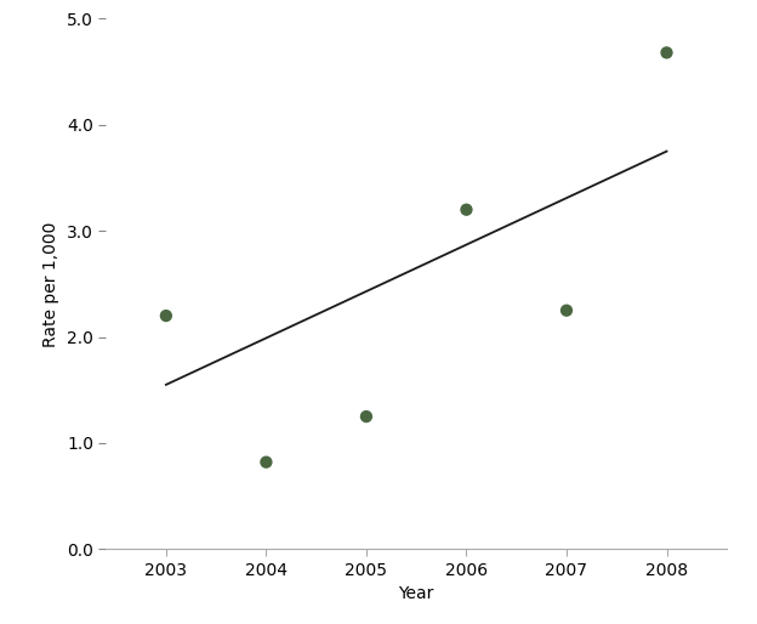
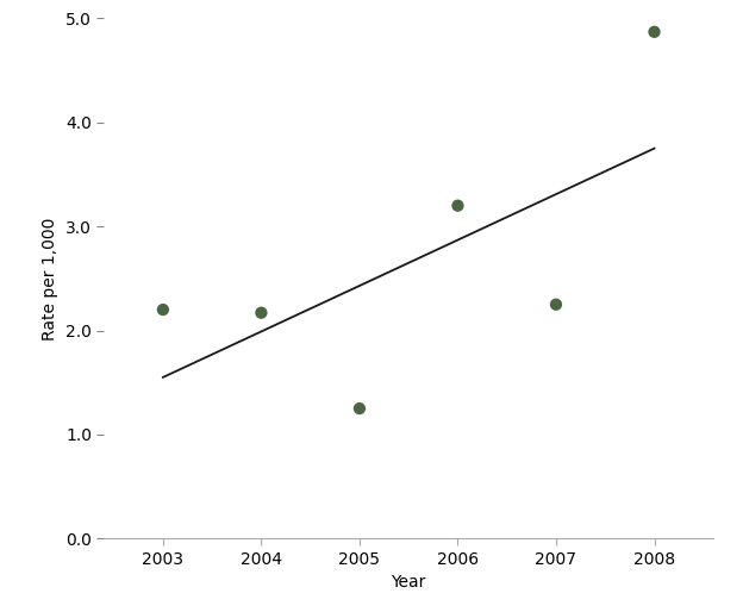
2004: 0.82 -> 2.17
2008: 4.68 -> 4.87
